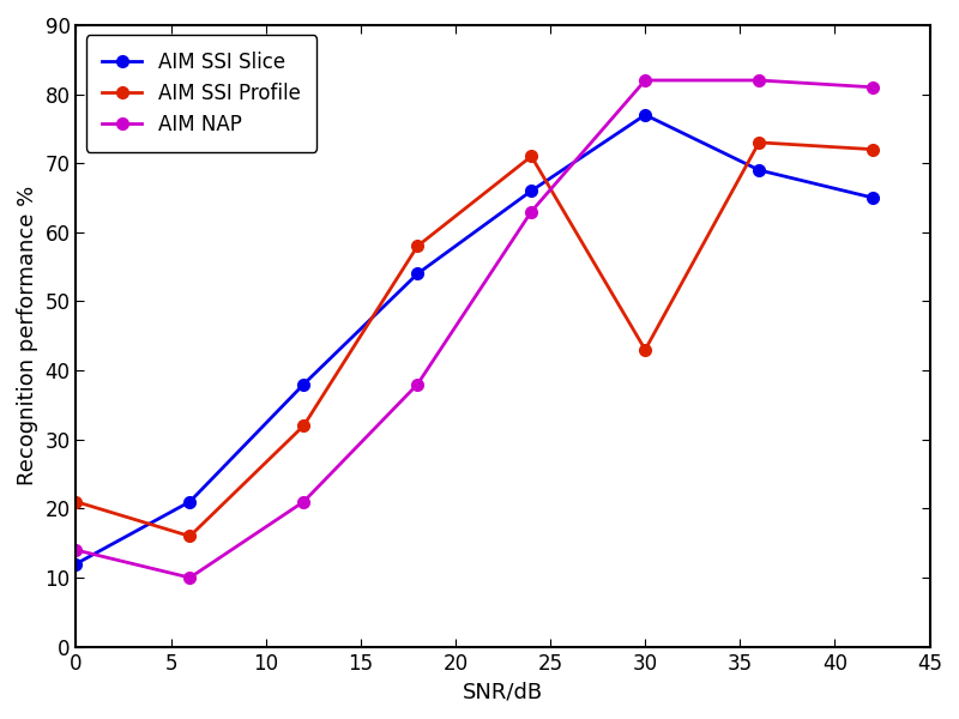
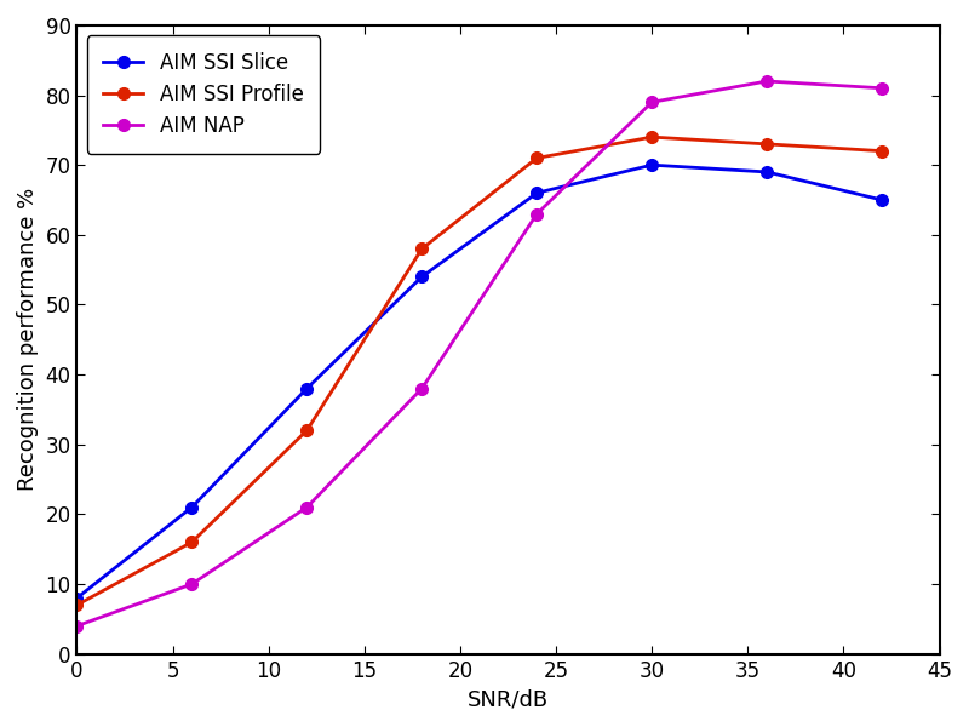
AIM SSI Slice/0: 12 -> 8
AIM SSI Profile/0: 21 -> 7
AIM NAP/0: 14 -> 4
AIM SSI Slice/30: 77 -> 70
AIM SSI Profile/30: 43 -> 74
AIM NAP/30: 82 -> 79
